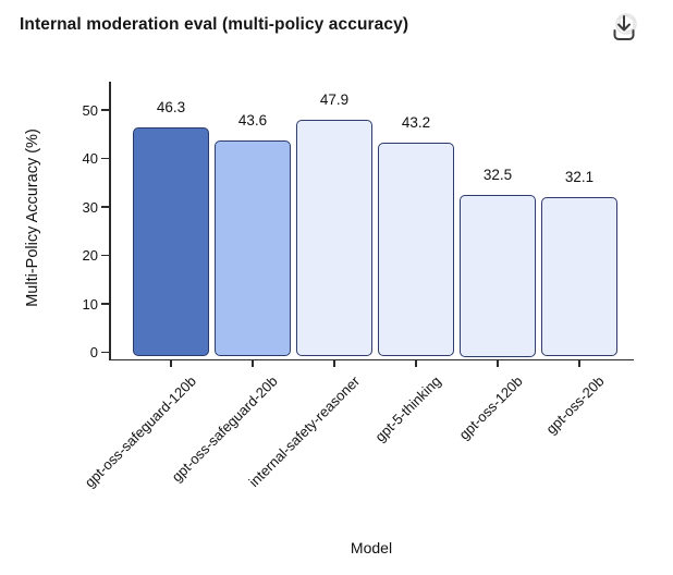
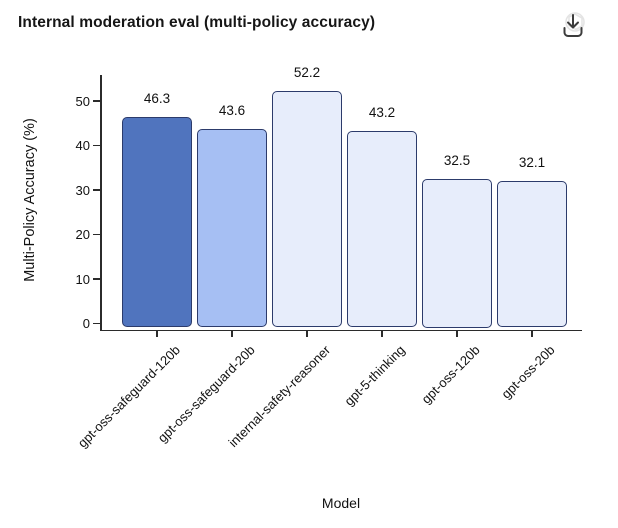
internal-safety-reasoner: 47.9 -> 52.2
